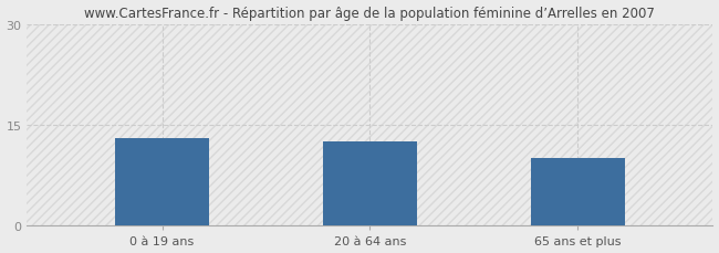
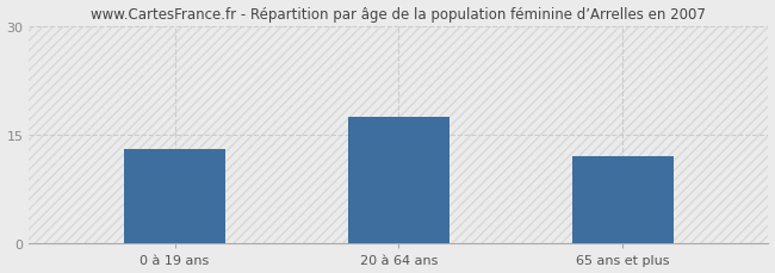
20 à 64 ans: 12.6 -> 17.5
65 ans et plus: 10.0 -> 12.0
